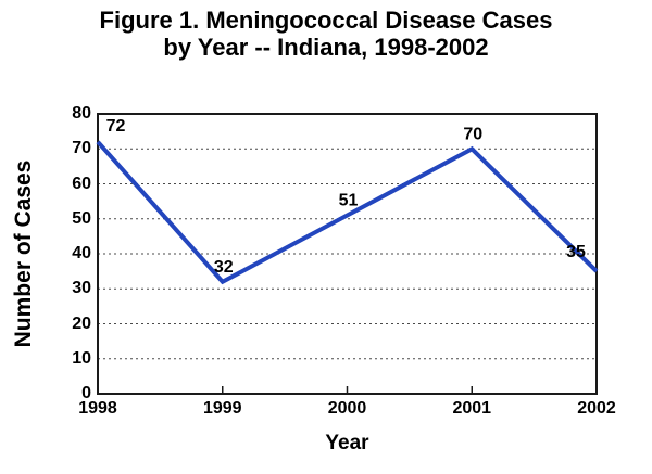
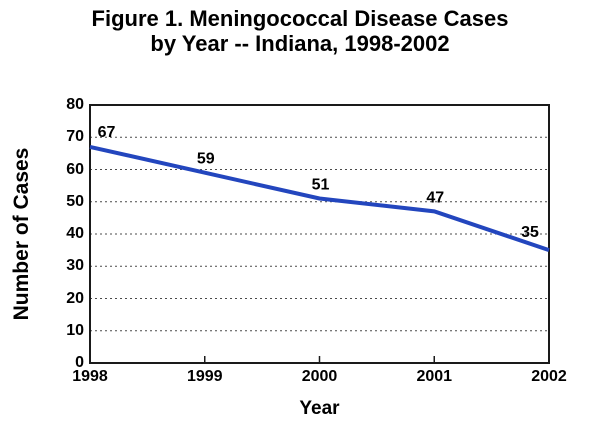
1998: 72 -> 67
1999: 32 -> 59
2001: 70 -> 47
